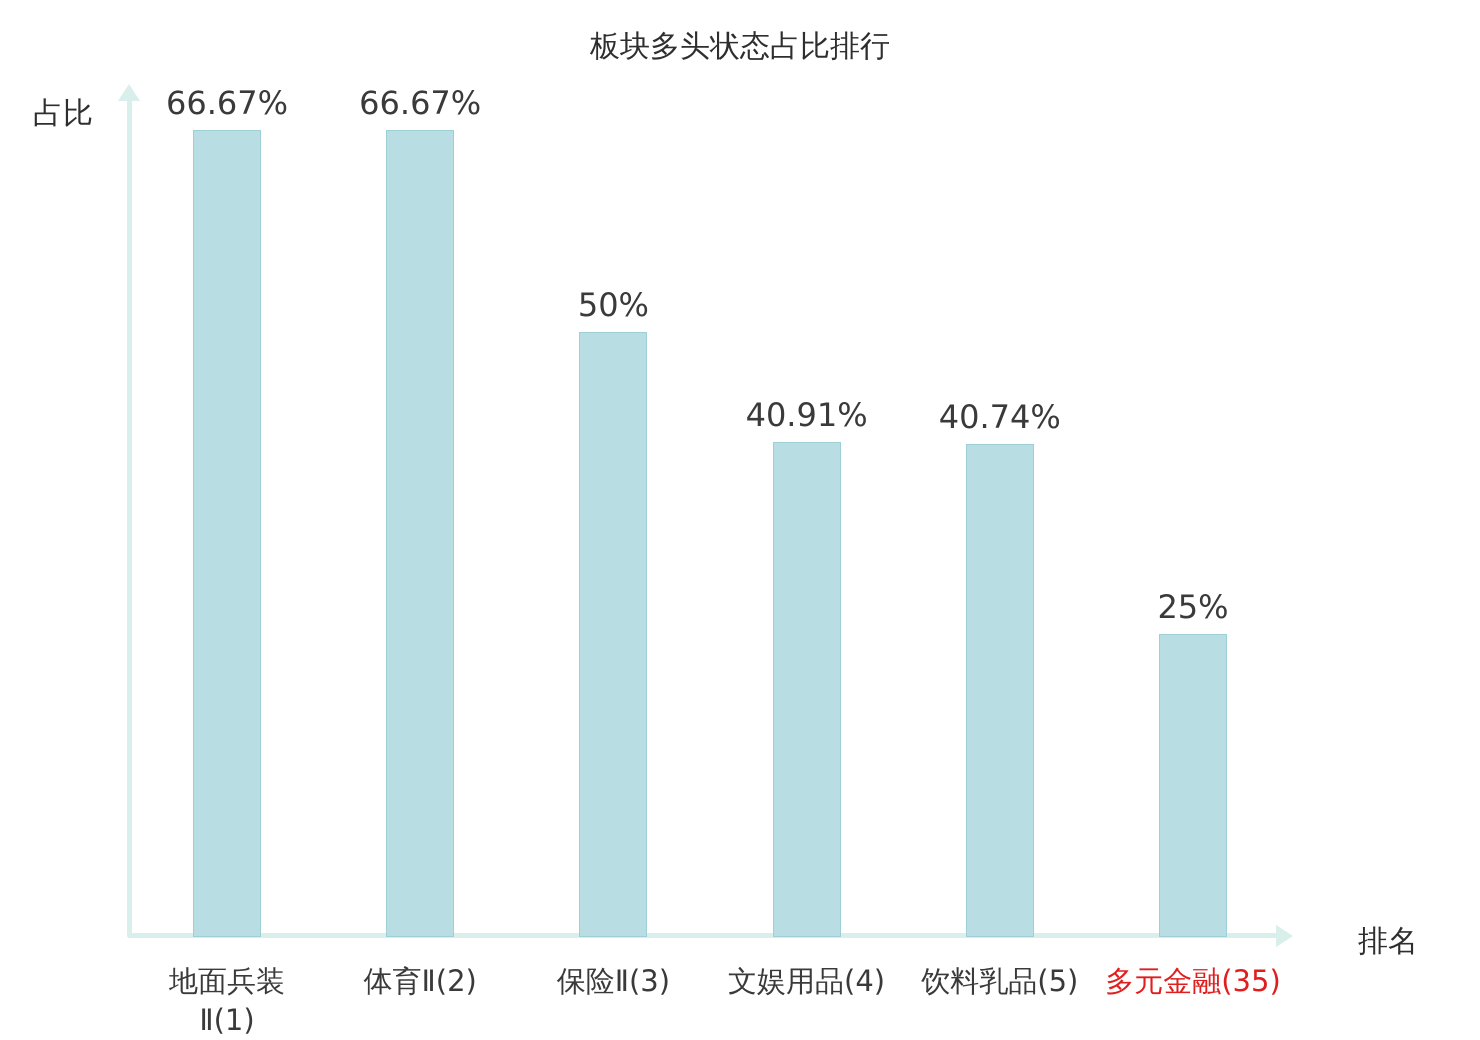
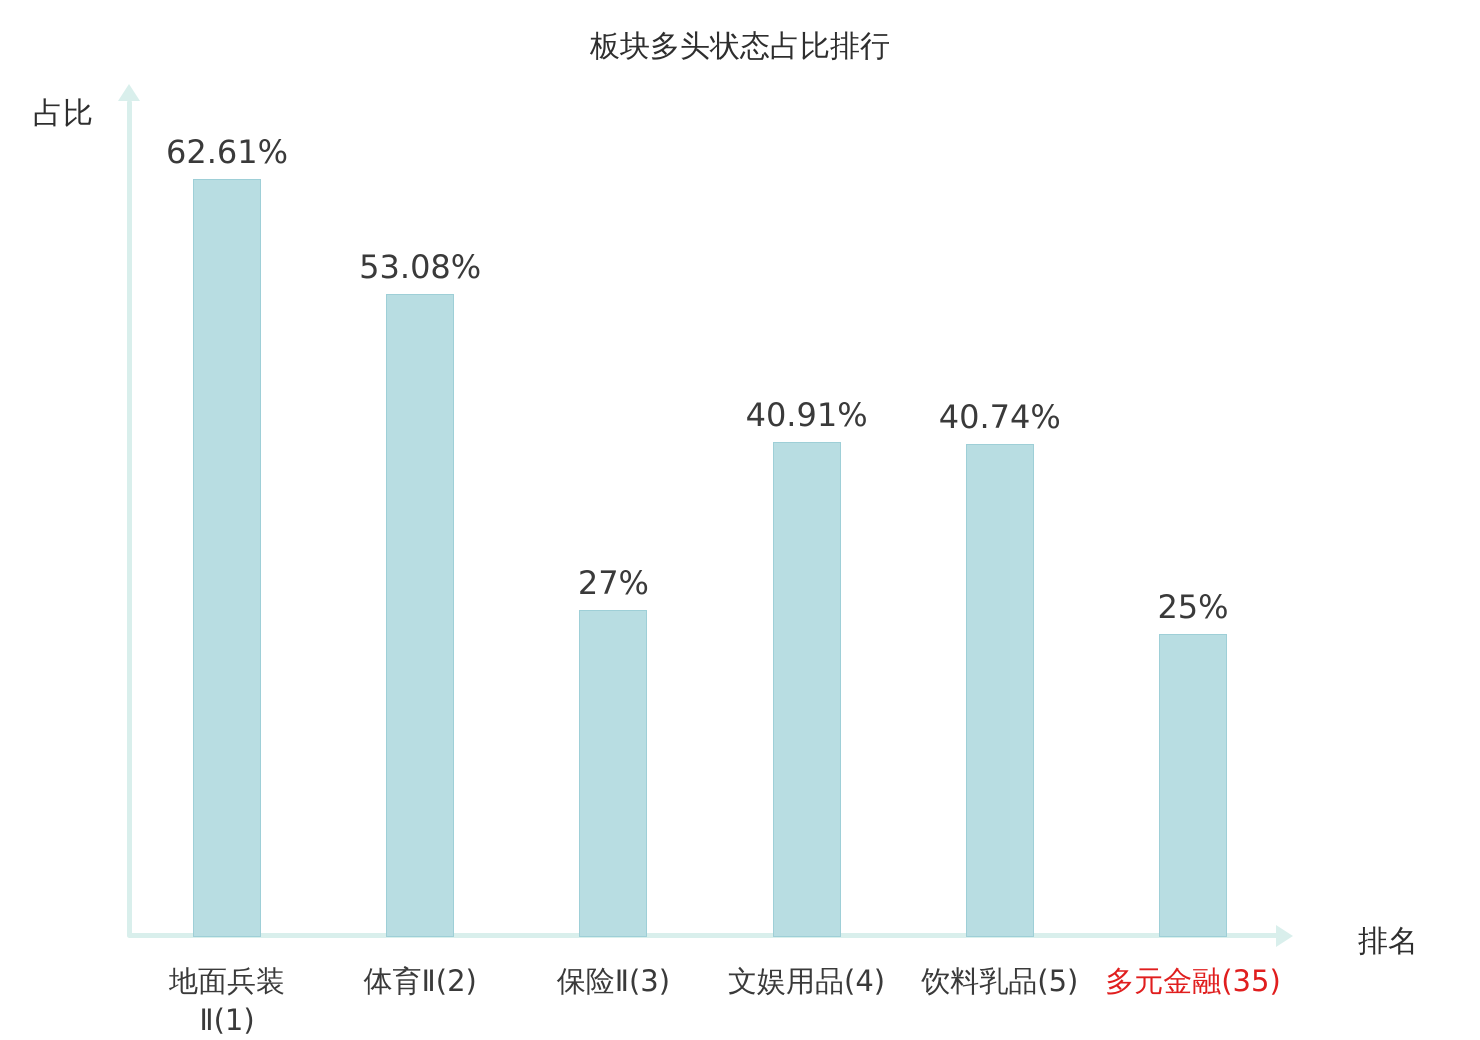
地面兵装 Ⅱ(1): 66.67% -> 62.61%
体育Ⅱ(2): 66.67% -> 53.08%
保险Ⅱ(3): 50% -> 27%
